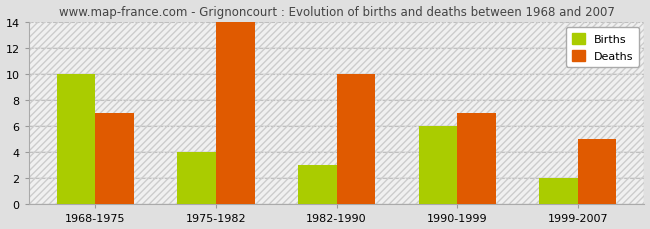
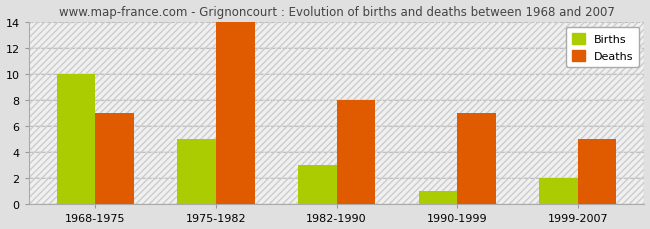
Births/1975-1982: 4 -> 5
Deaths/1982-1990: 10 -> 8
Births/1990-1999: 6 -> 1
